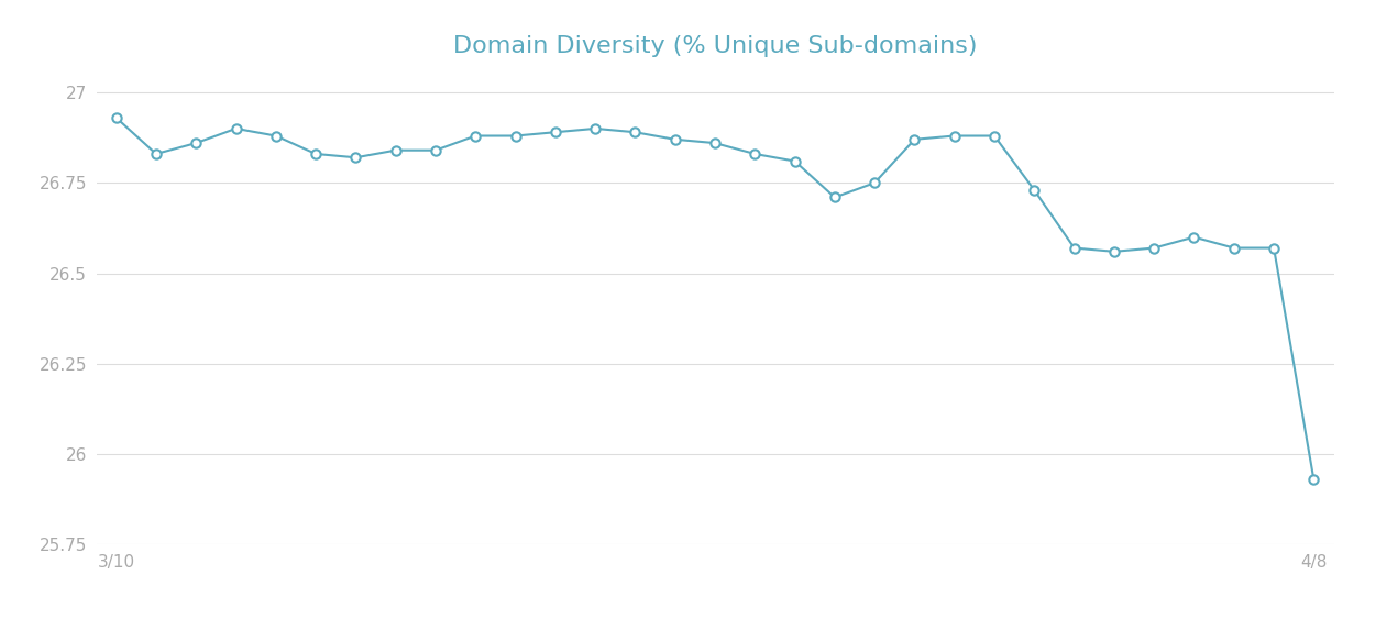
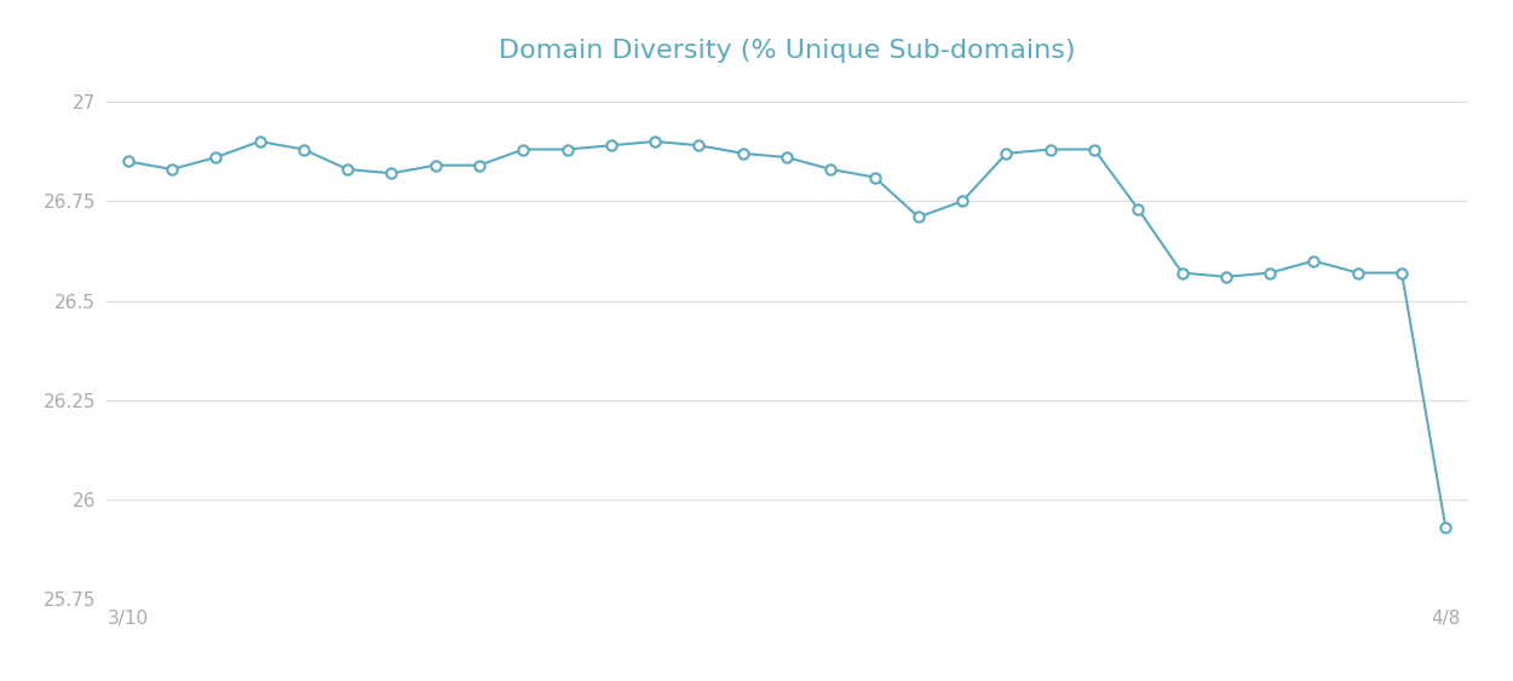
3/10: 26.93 -> 26.85
